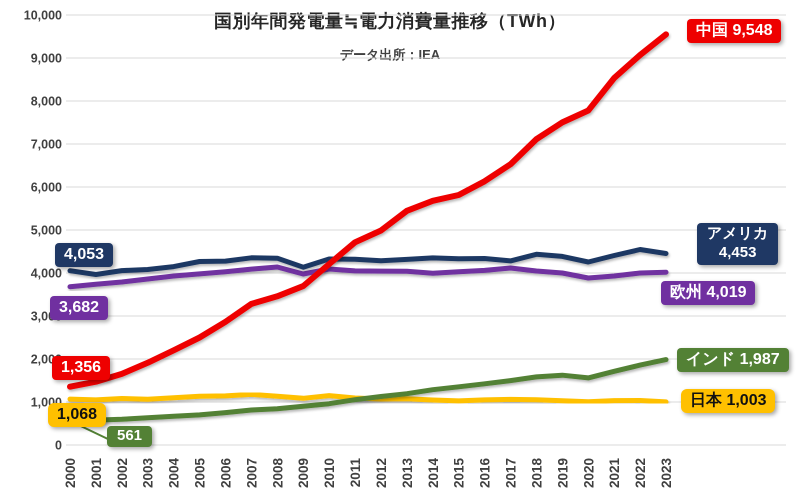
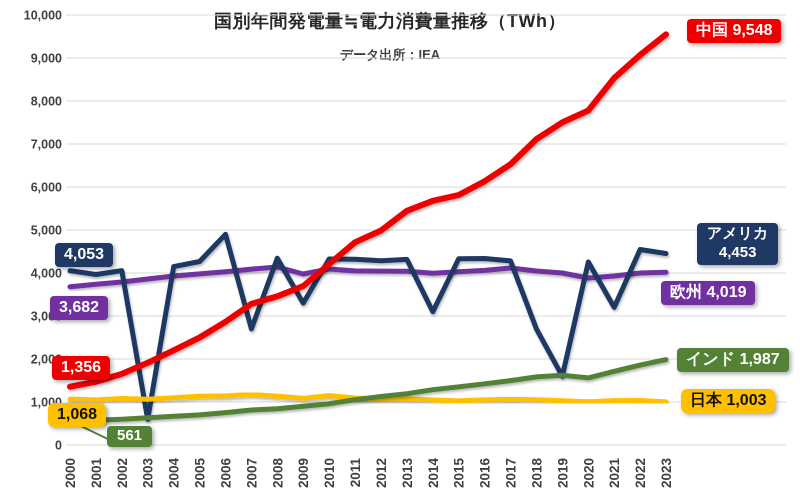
アメリカ/2003: 4100 -> 600
アメリカ/2006: 4300 -> 4900
アメリカ/2007: 4400 -> 2700
アメリカ/2009: 4100 -> 3300
アメリカ/2014: 4400 -> 3100
アメリカ/2018: 4400 -> 2700
アメリカ/2019: 4400 -> 1600
アメリカ/2021: 4400 -> 3200
